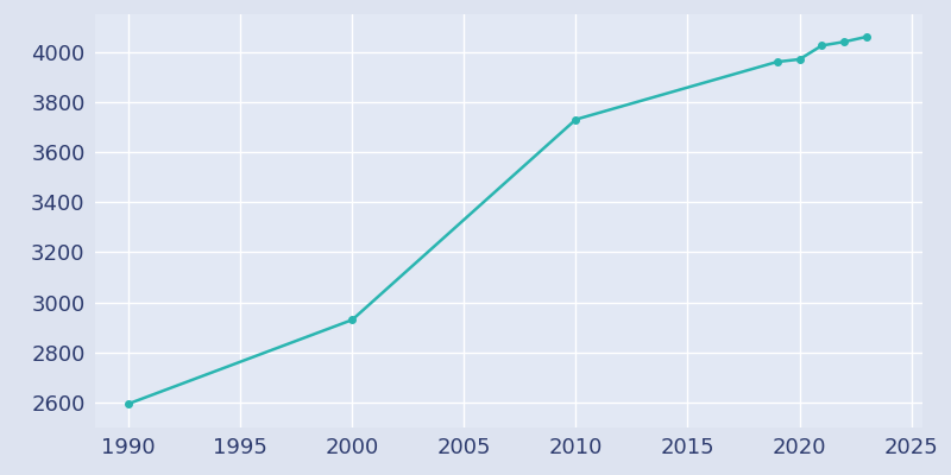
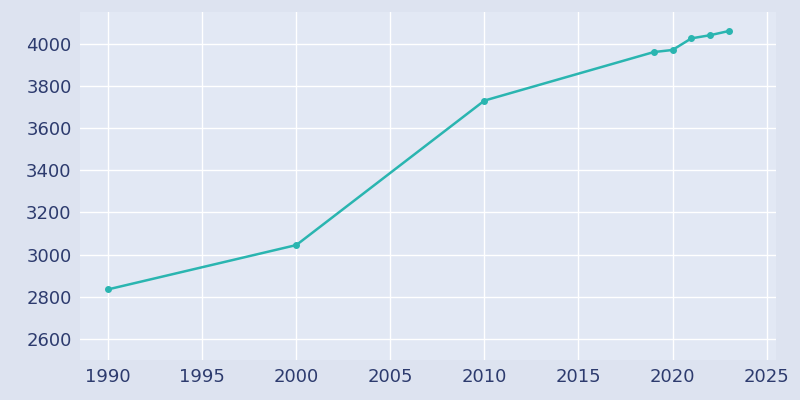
1990: 2595 -> 2835
2000: 2930 -> 3045
